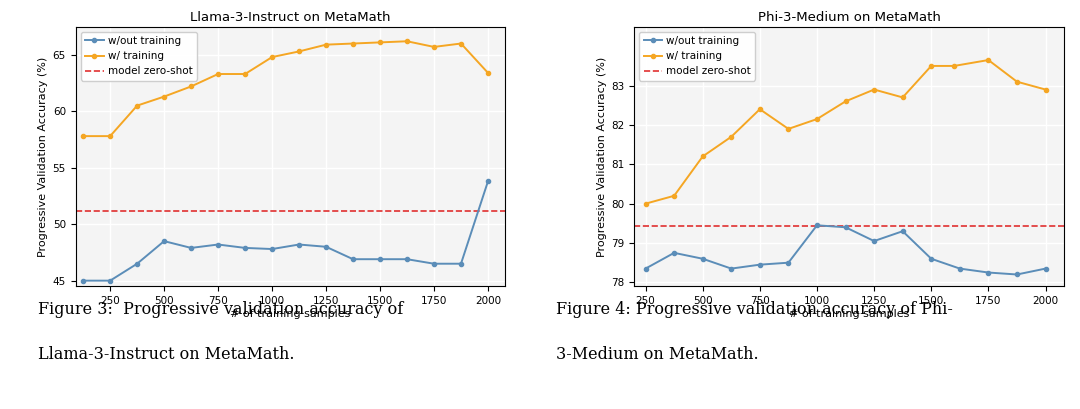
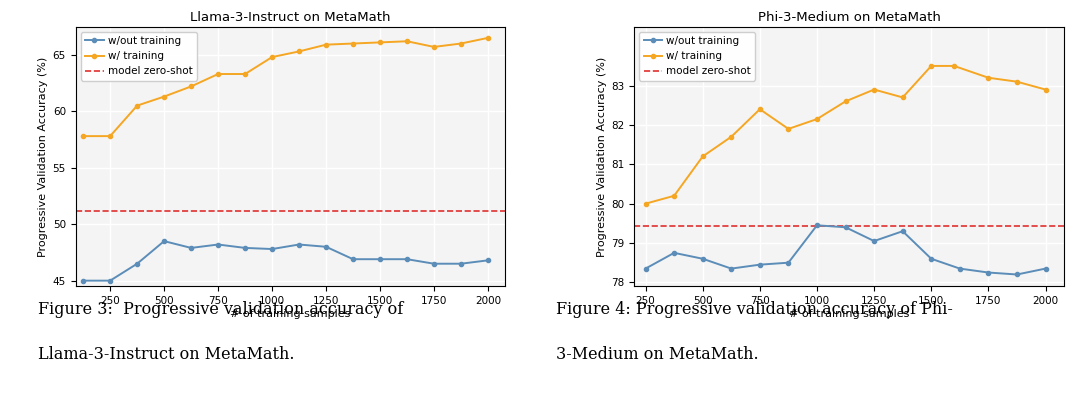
Llama-3-Instruct on MetaMath/w/ training/2000: 63.4 -> 66.5
Llama-3-Instruct on MetaMath/w/out training/2000: 53.8 -> 46.8
Phi-3-Medium on MetaMath/w/ training/1750: 83.65 -> 83.20
